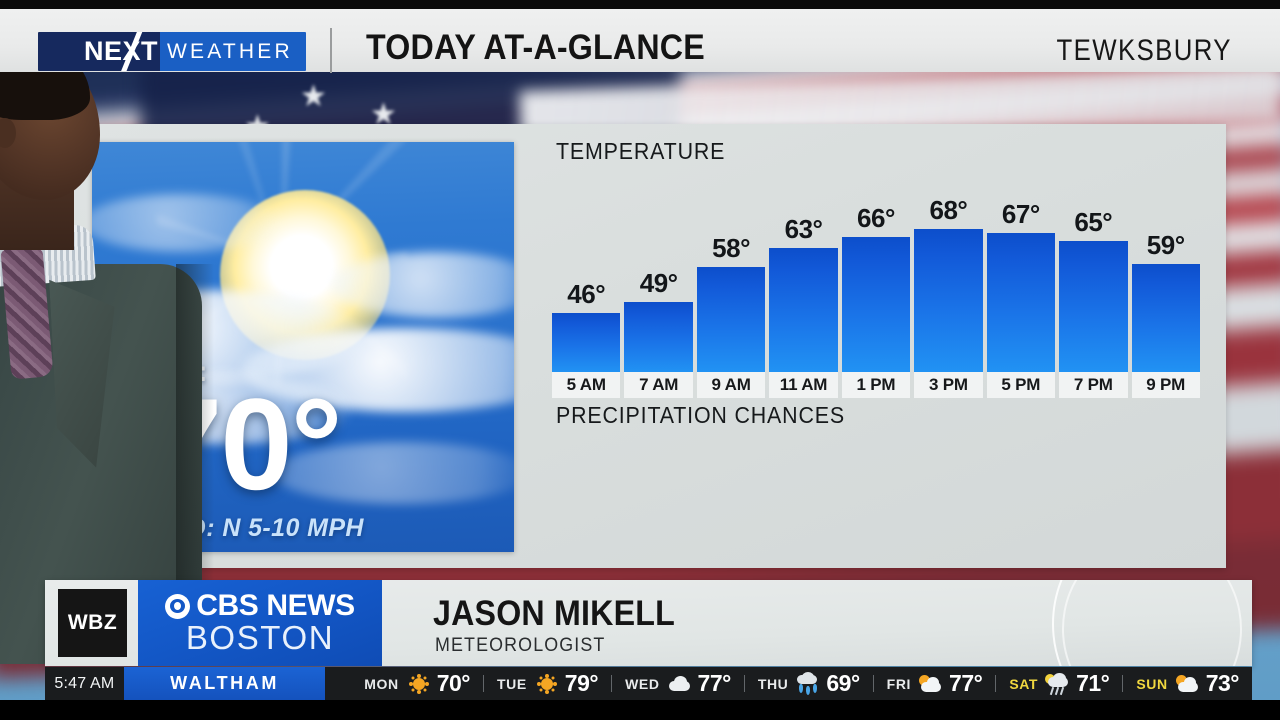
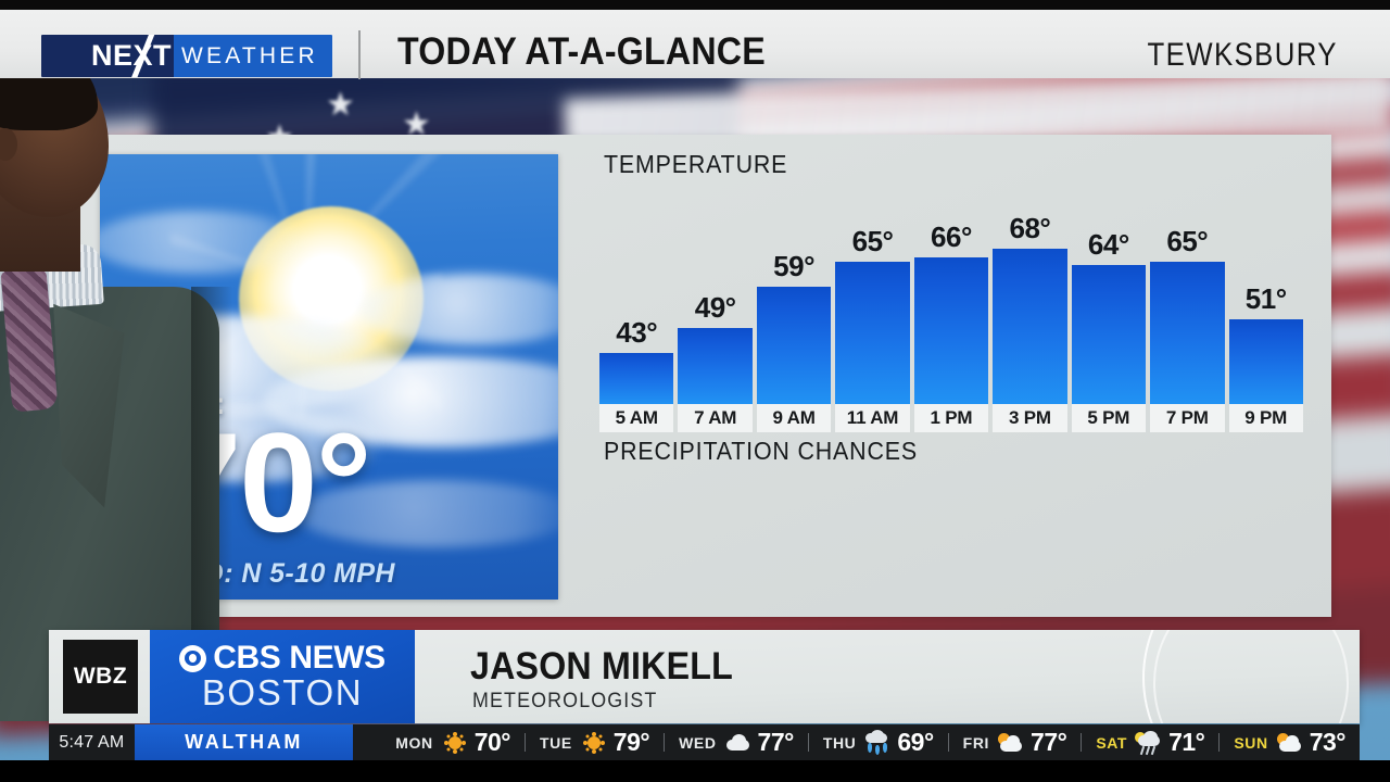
TEMPERATURE/5 AM: 46° -> 43°
TEMPERATURE/9 AM: 58° -> 59°
TEMPERATURE/11 AM: 63° -> 65°
TEMPERATURE/5 PM: 67° -> 64°
TEMPERATURE/9 PM: 59° -> 51°
